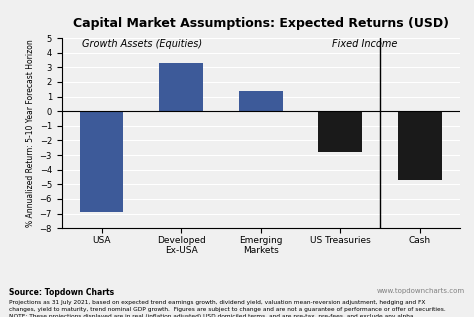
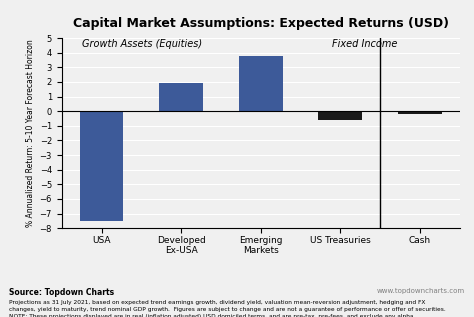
USA: -6.9 -> -7.5
Developed Ex-USA: 3.3 -> 1.9
Emerging Markets: 1.4 -> 3.8
US Treasuries: -2.8 -> -0.6
Cash: -4.7 -> -0.2
